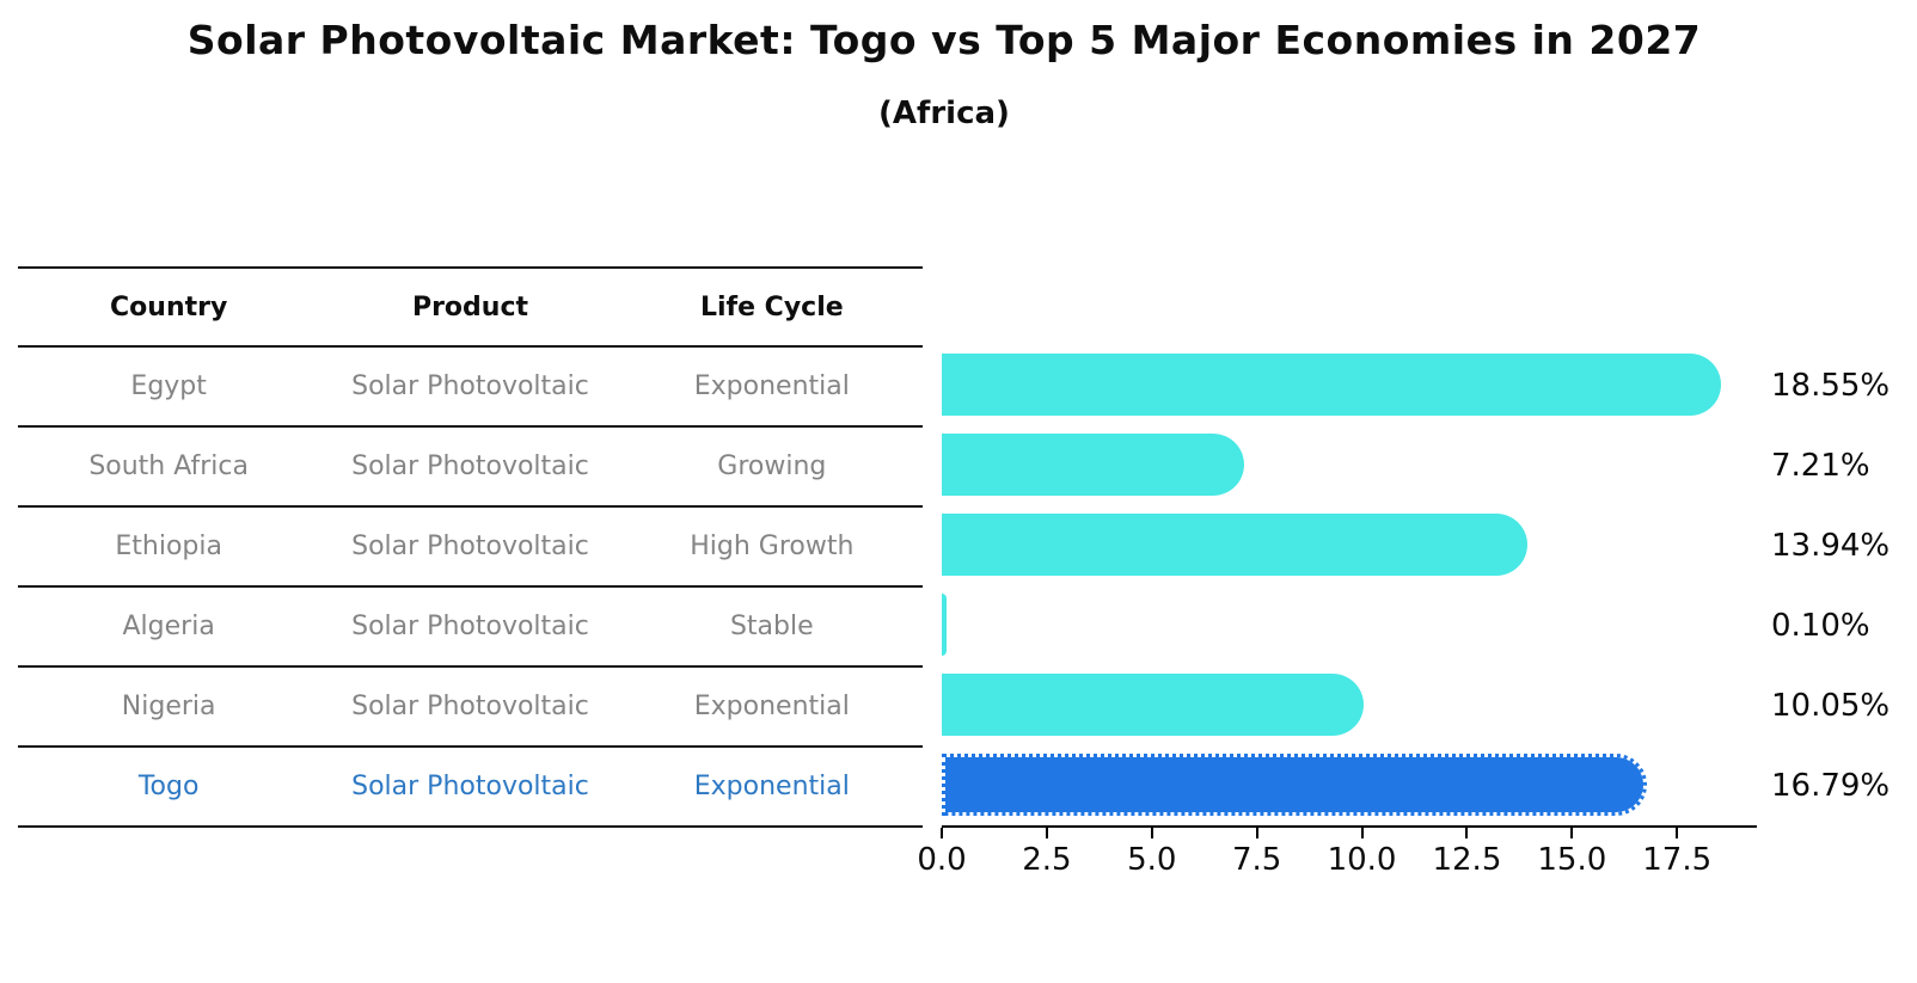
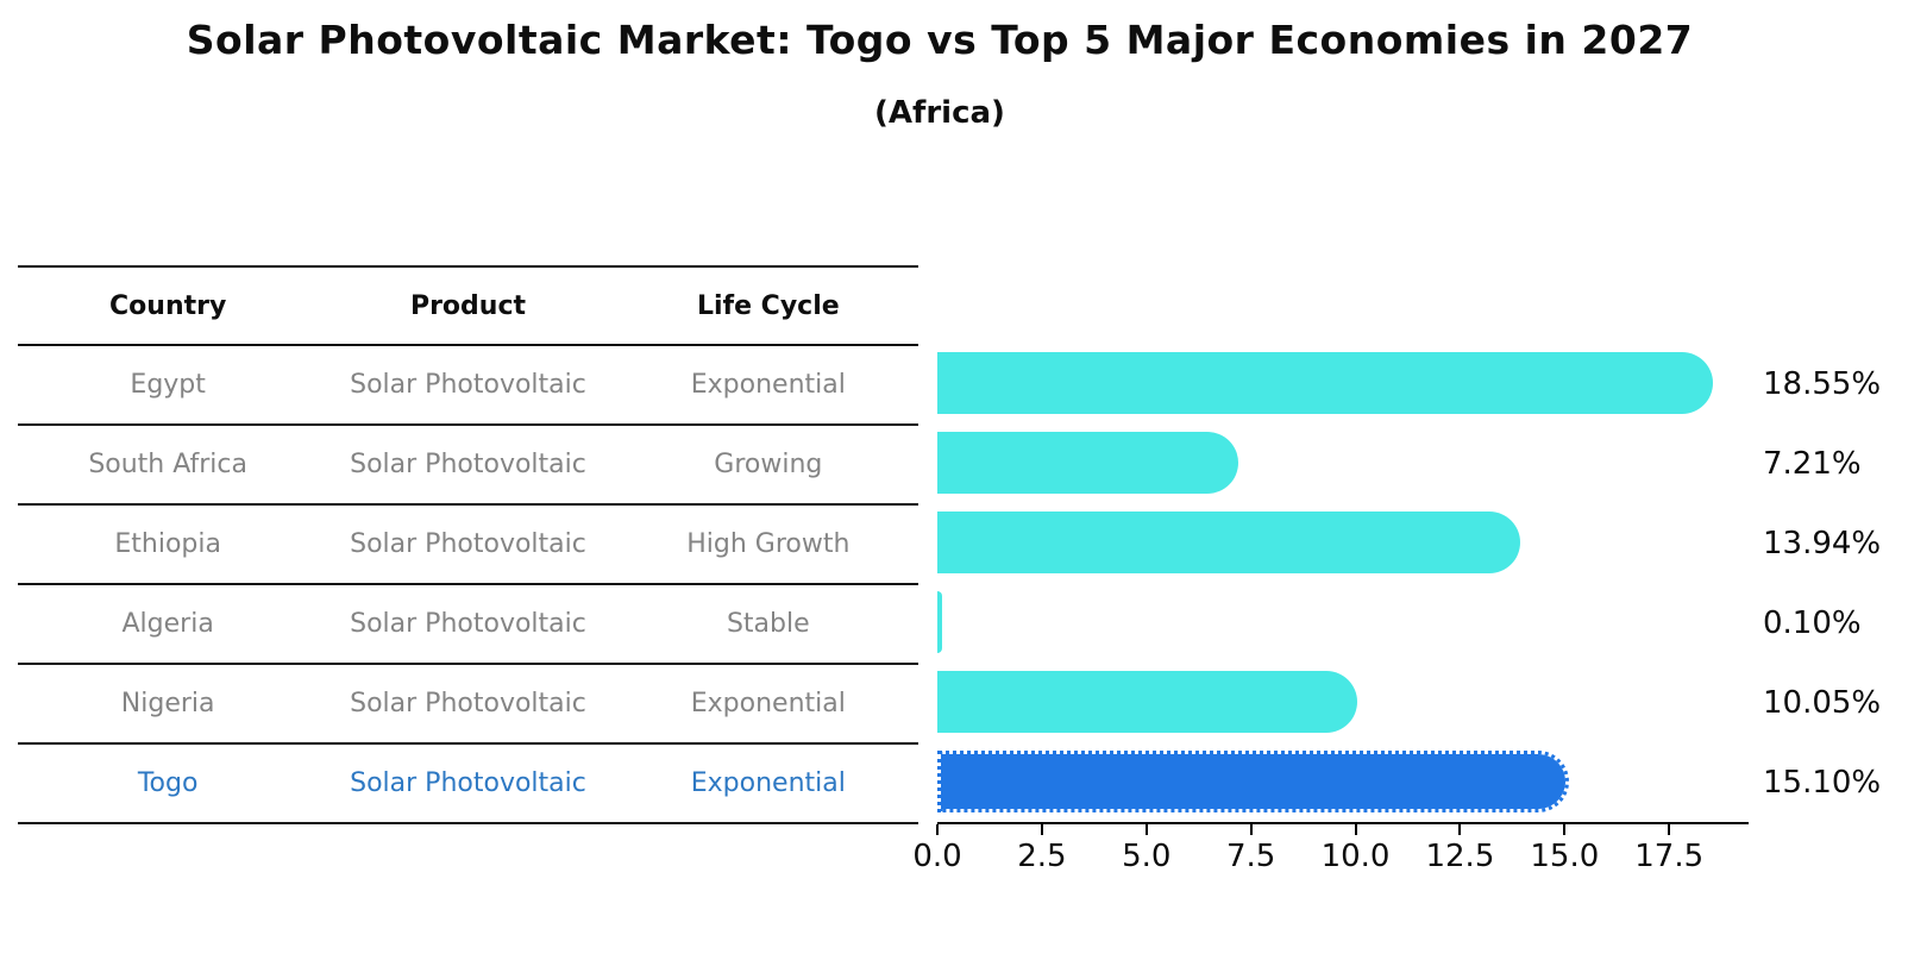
Togo: 16.79% -> 15.10%
